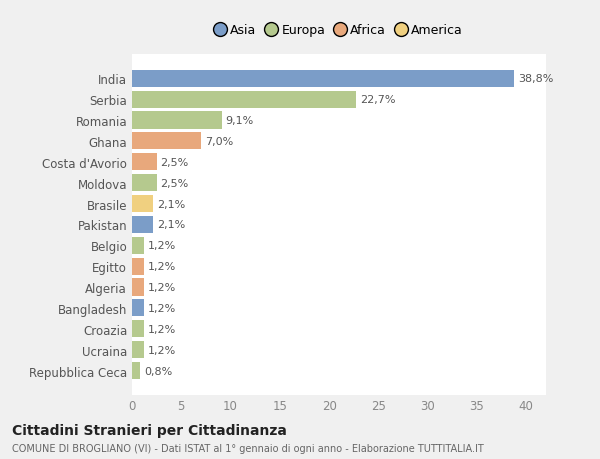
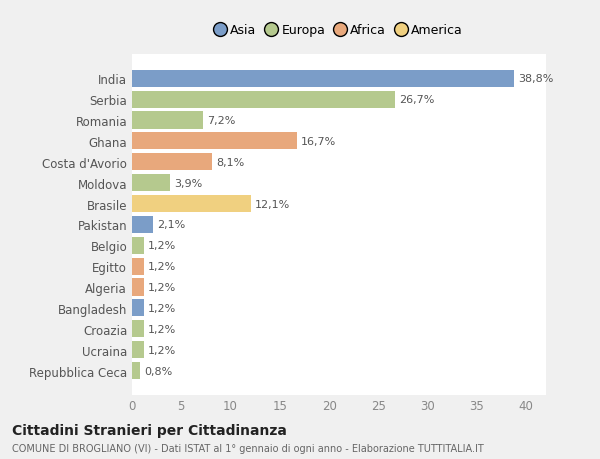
Serbia: 22,7% -> 26,7%
Romania: 9,1% -> 7,2%
Ghana: 7,0% -> 16,7%
Costa d'Avorio: 2,5% -> 8,1%
Moldova: 2,5% -> 3,9%
Brasile: 2,1% -> 12,1%
